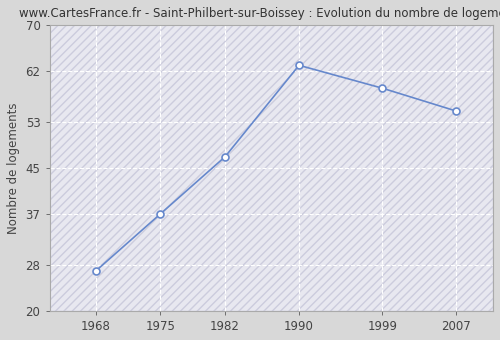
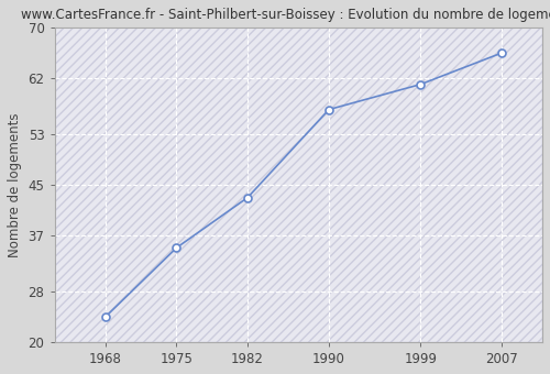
1968: 27 -> 24
1975: 37 -> 35
1982: 47 -> 43
1990: 63 -> 57
1999: 59 -> 61
2007: 55 -> 66
